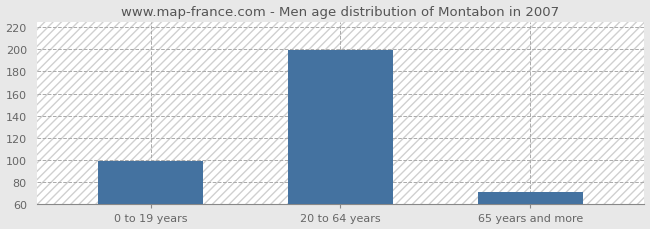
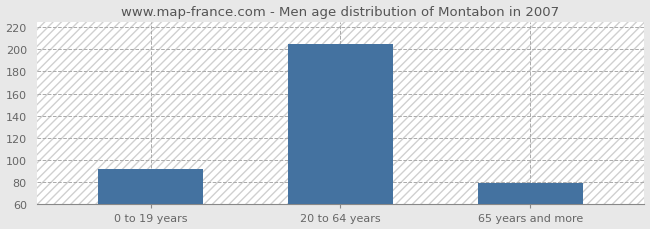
0 to 19 years: 99 -> 92
20 to 64 years: 199 -> 205
65 years and more: 71 -> 79
